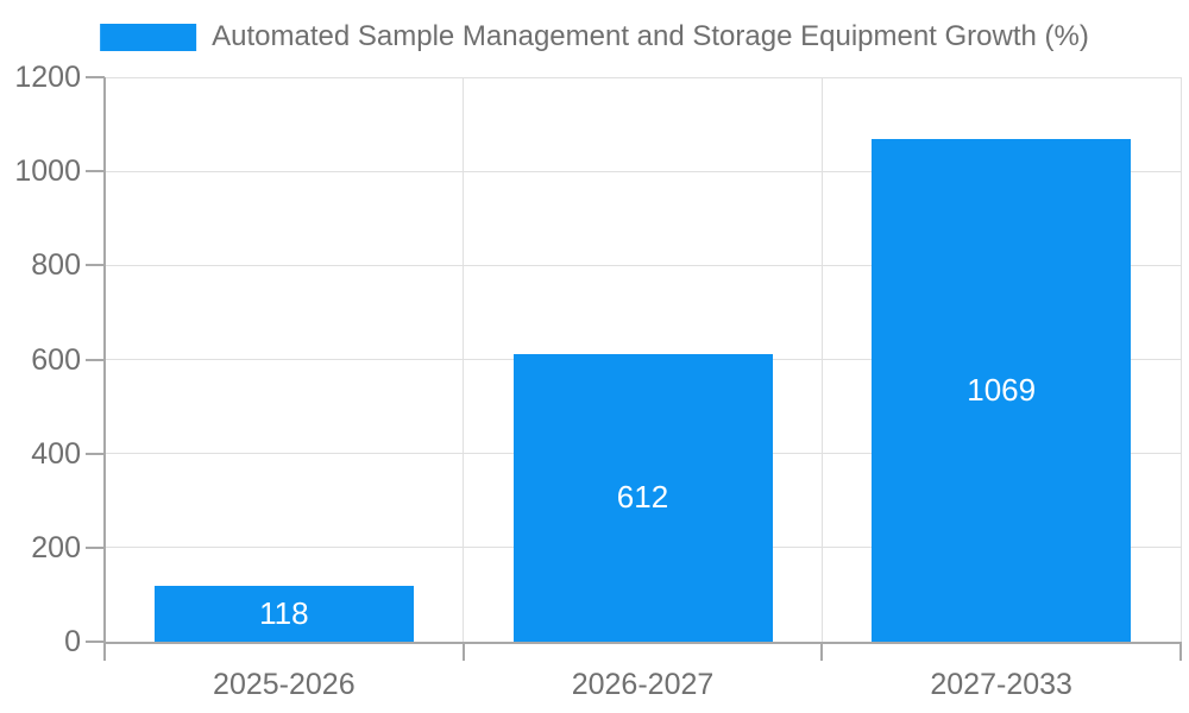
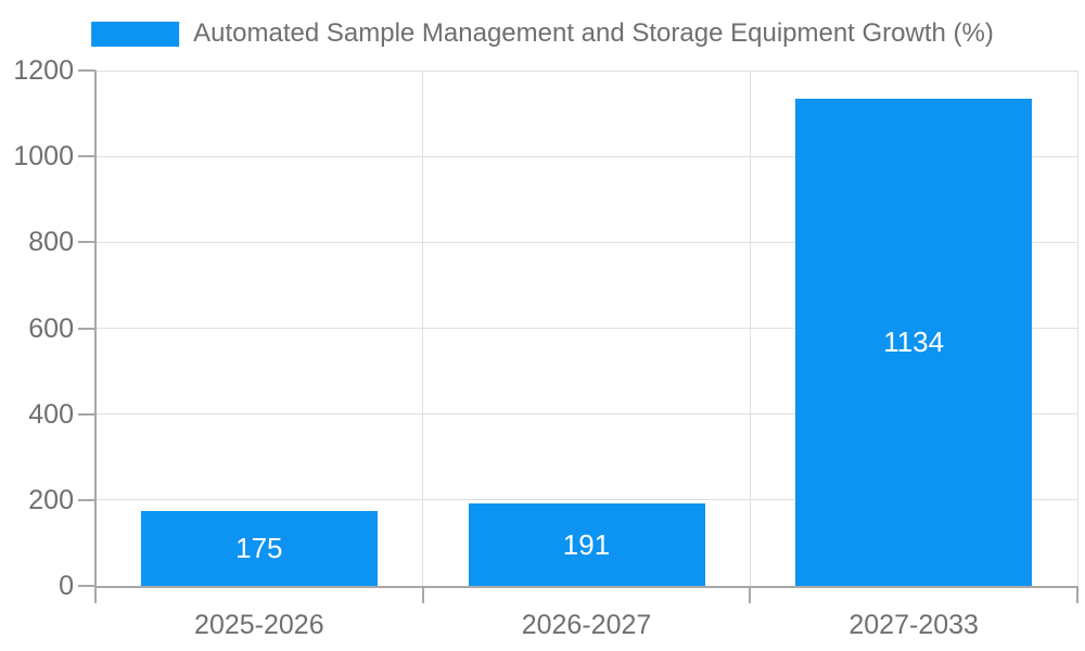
2025-2026: 118 -> 175
2026-2027: 612 -> 191
2027-2033: 1069 -> 1134
